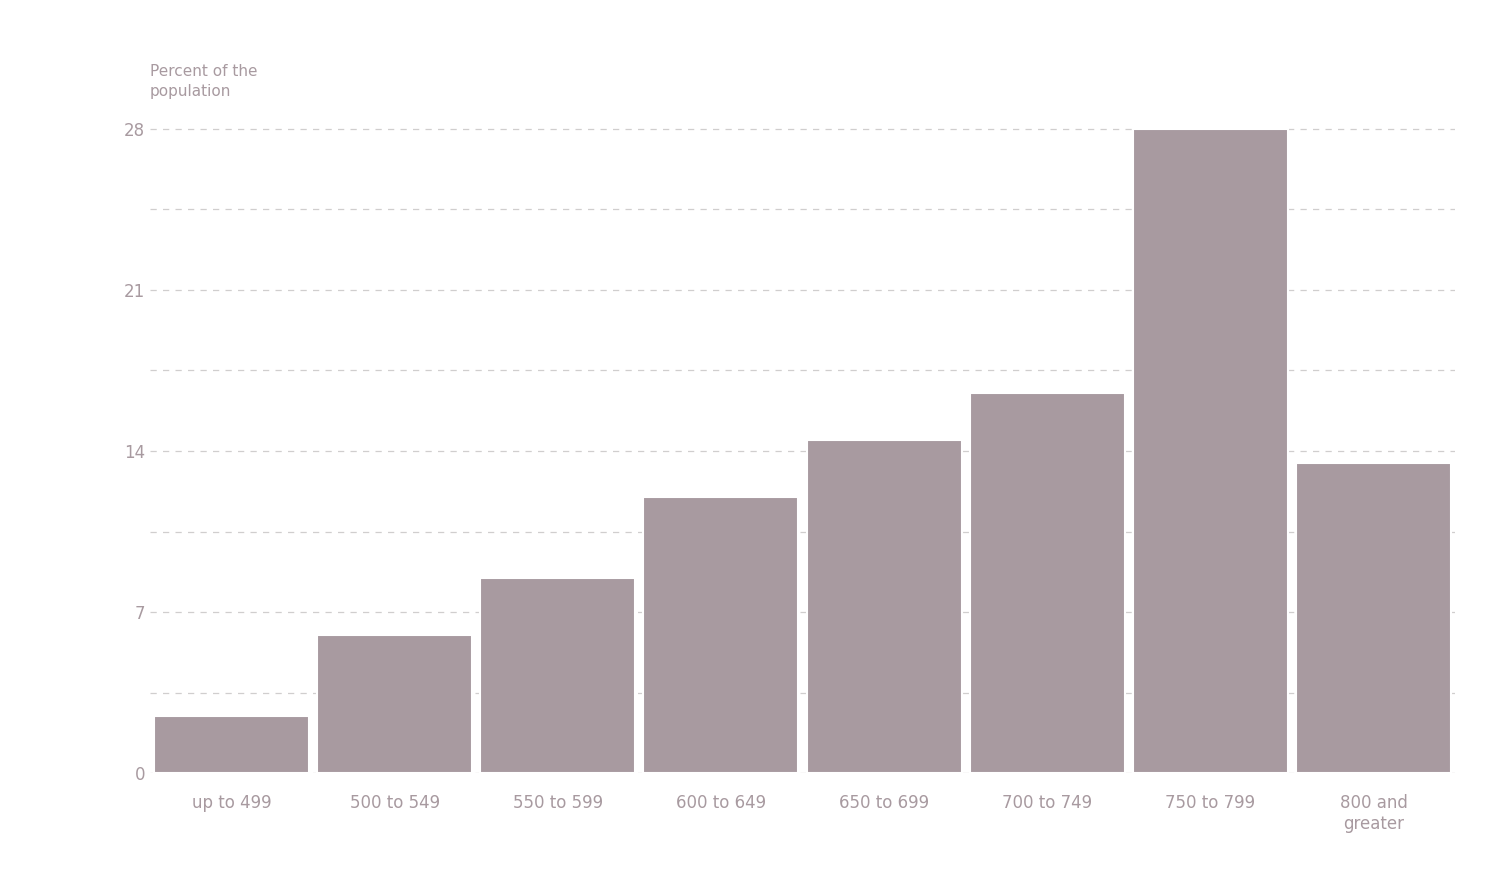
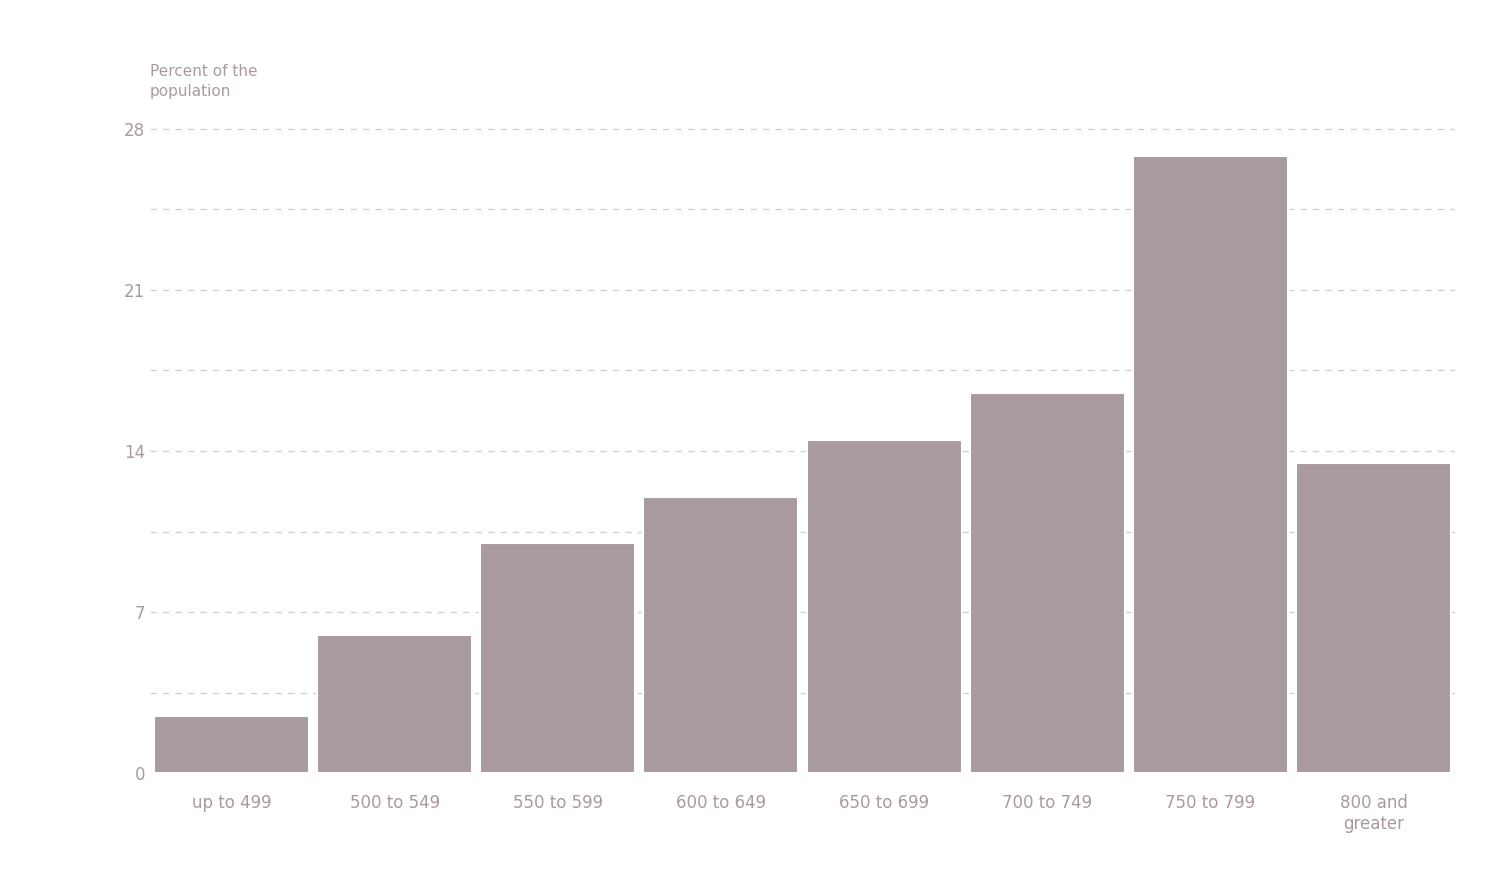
550 to 599: 8.5 -> 10.0
750 to 799: 28.0 -> 26.8
